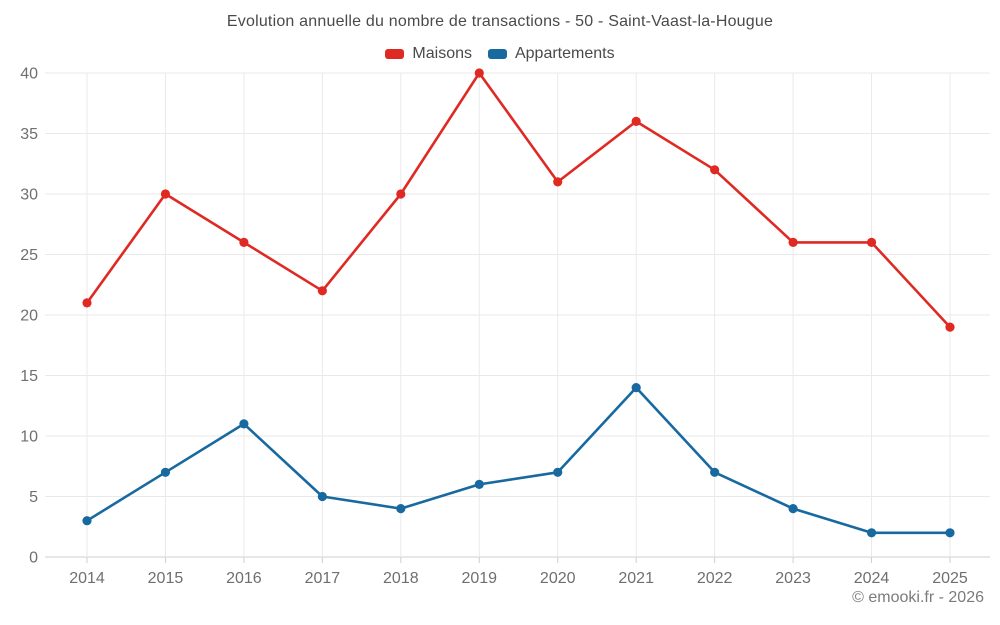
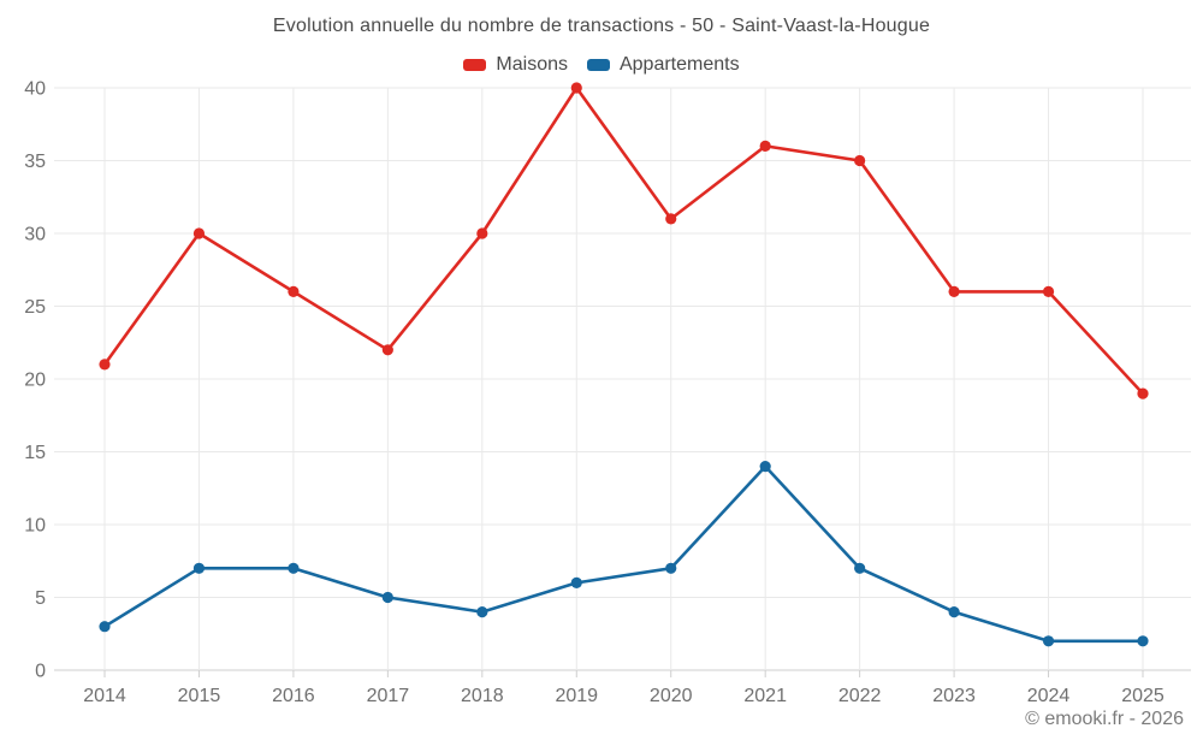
Appartements/2016: 11 -> 7
Maisons/2022: 32 -> 35
